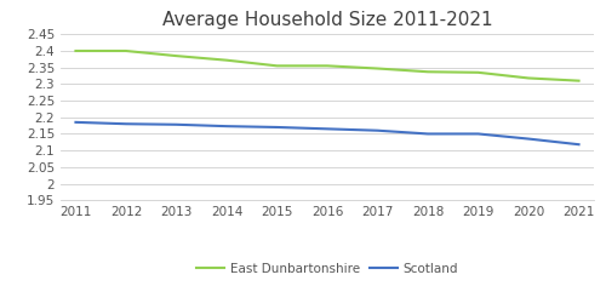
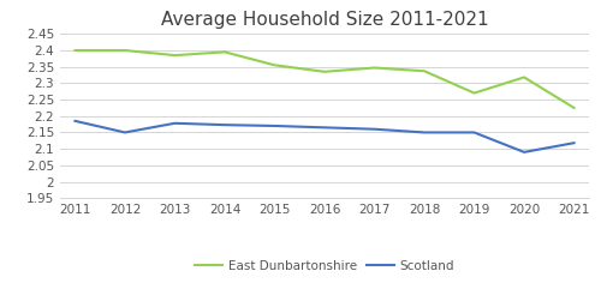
Scotland/2012: 2.180 -> 2.150
East Dunbartonshire/2014: 2.372 -> 2.395
East Dunbartonshire/2016: 2.355 -> 2.335
East Dunbartonshire/2019: 2.335 -> 2.270
Scotland/2020: 2.135 -> 2.090
East Dunbartonshire/2021: 2.310 -> 2.225
